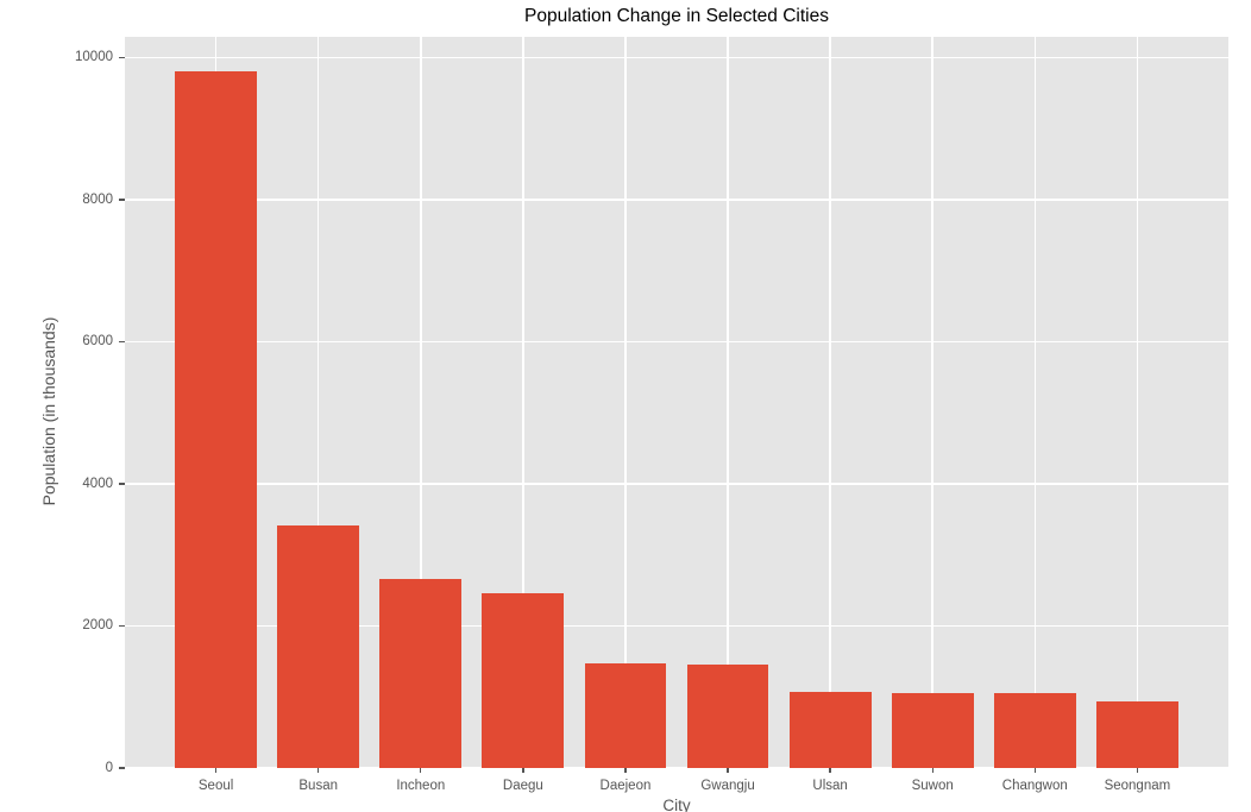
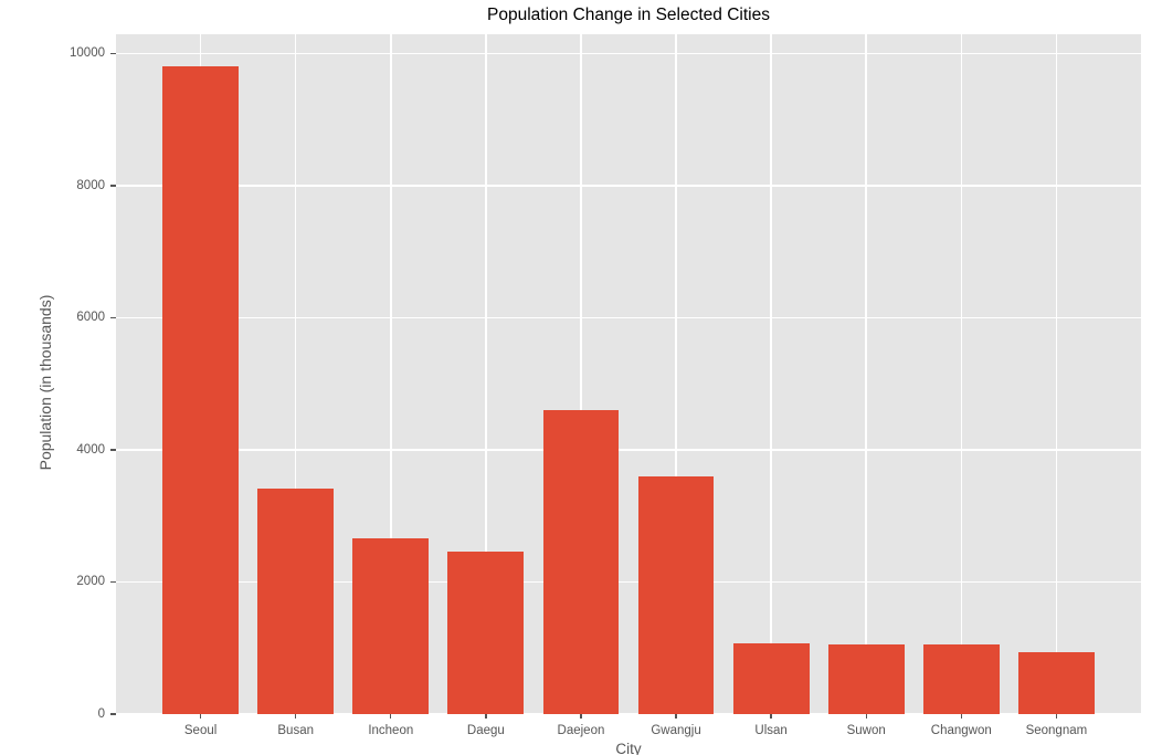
Daejeon: 1500 -> 4600
Gwangju: 1500 -> 3600
